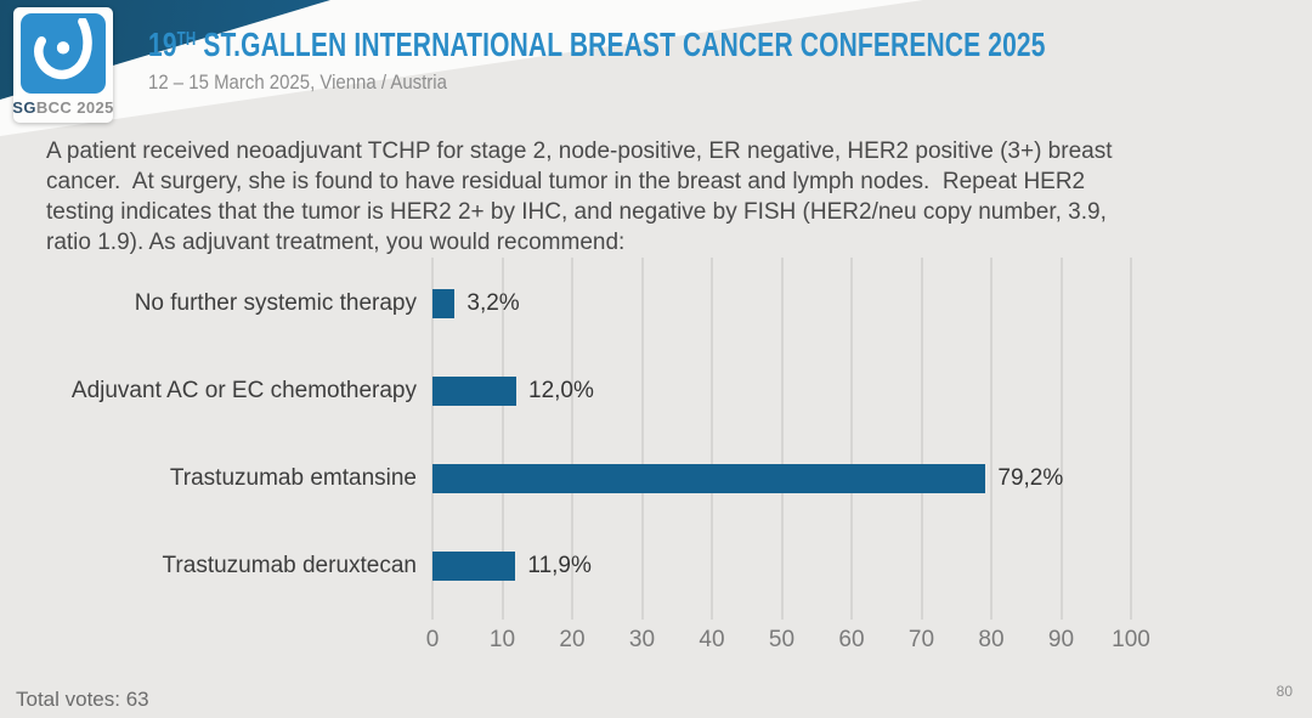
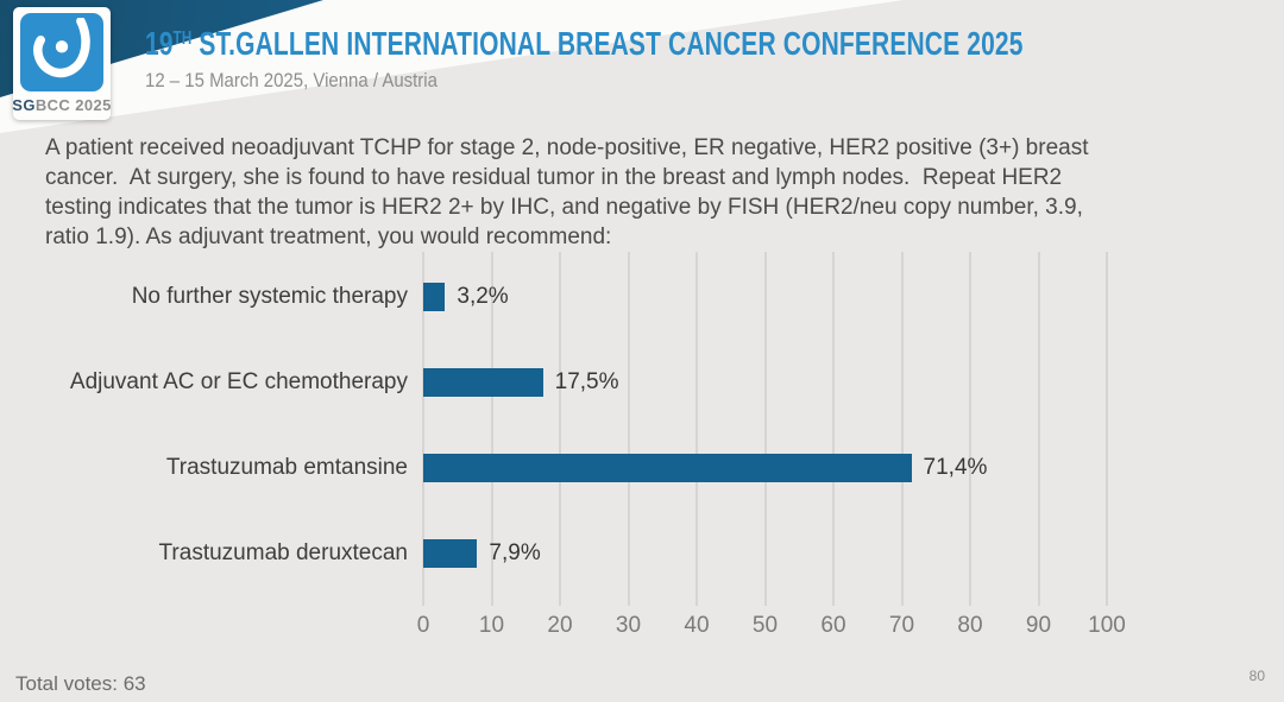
Adjuvant AC or EC chemotherapy: 12,0% -> 17,5%
Trastuzumab emtansine: 79,2% -> 71,4%
Trastuzumab deruxtecan: 11,9% -> 7,9%
